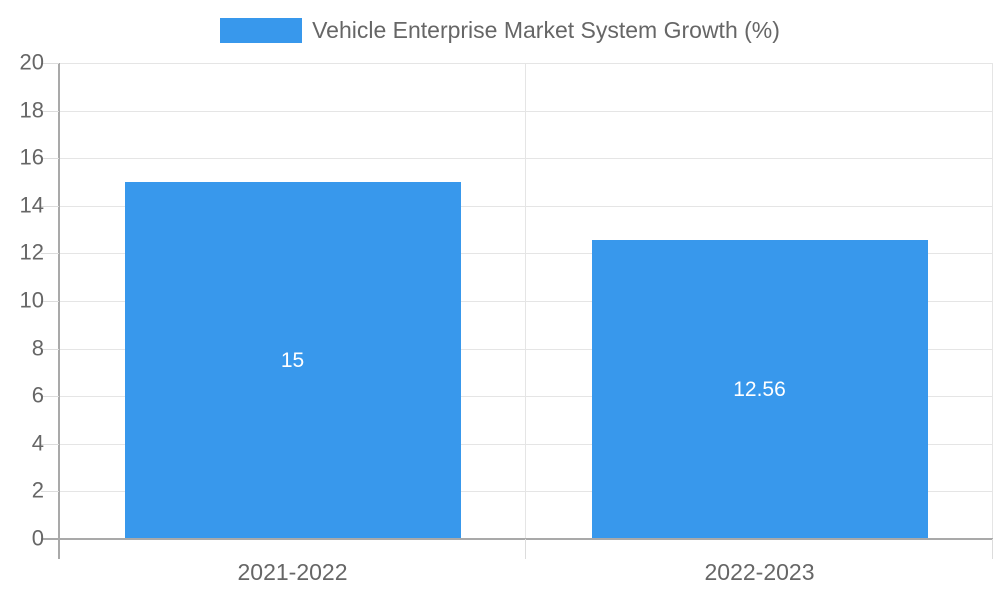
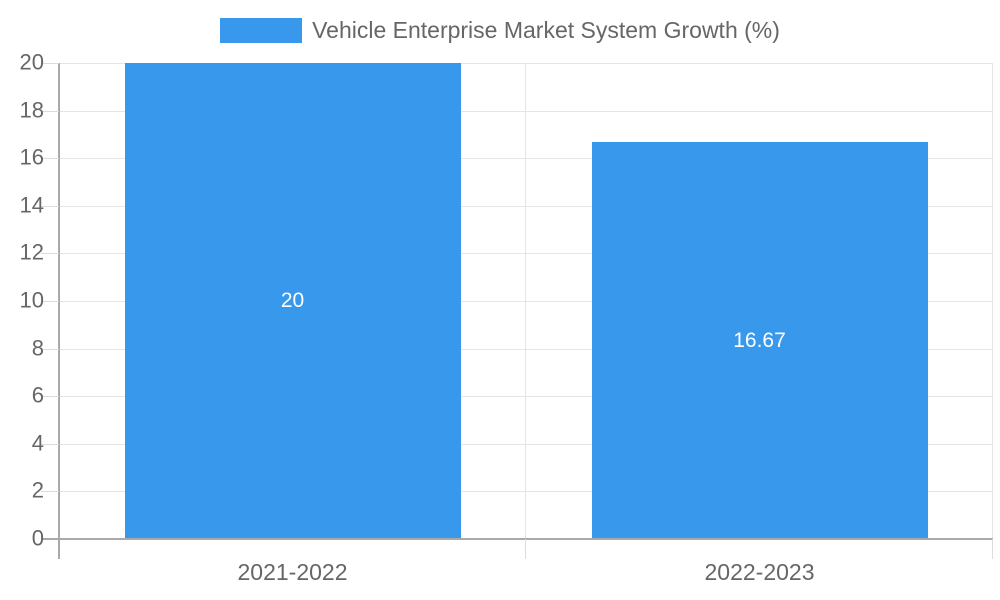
2021-2022: 15 -> 20
2022-2023: 12.56 -> 16.67
